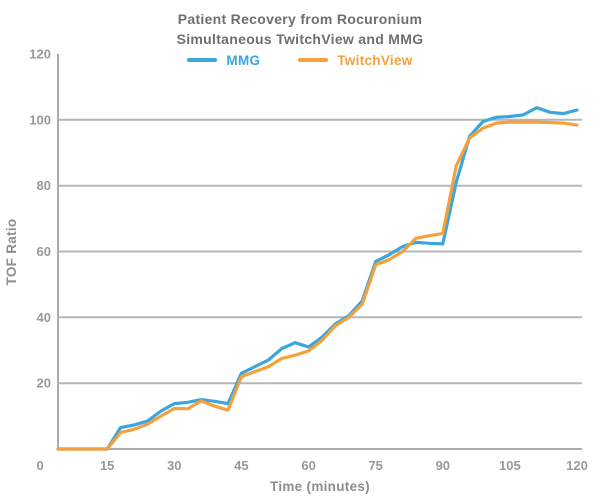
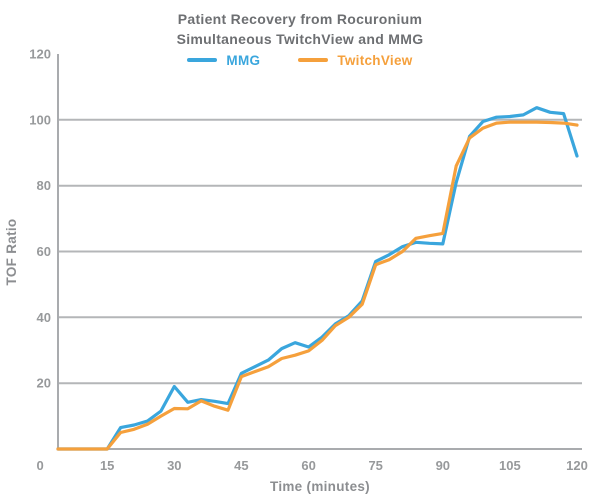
MMG/30: 14 -> 19
MMG/120: 103 -> 89
